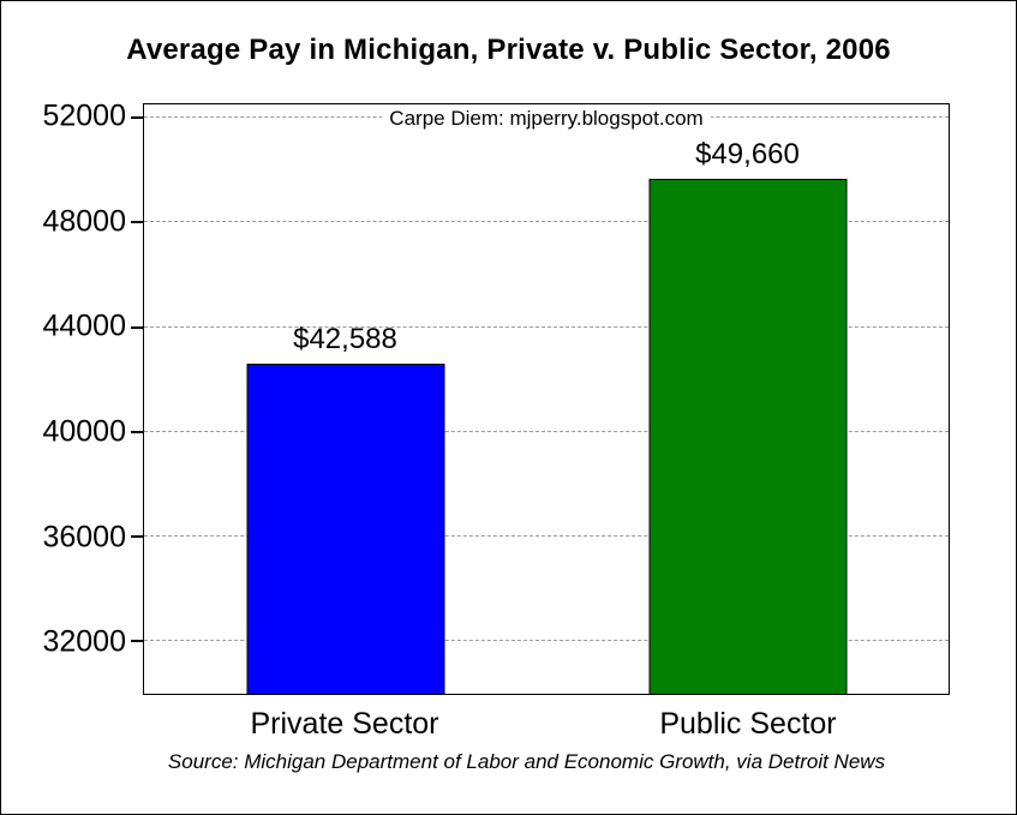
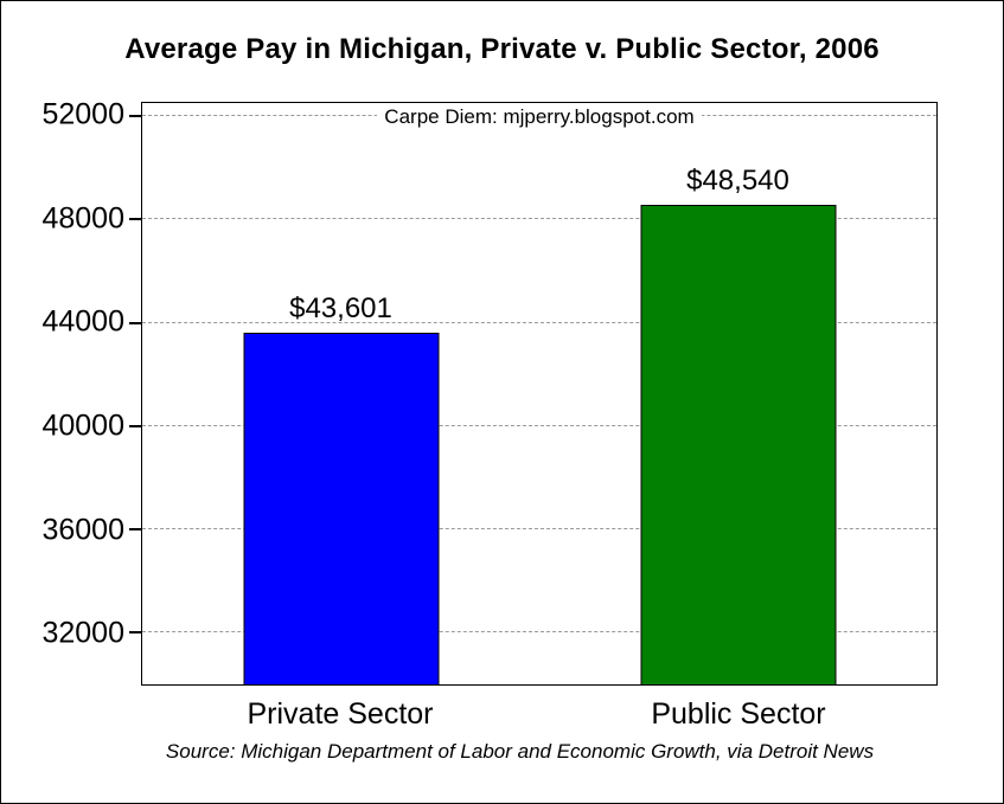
Private Sector: $42,588 -> $43,601
Public Sector: $49,660 -> $48,540
